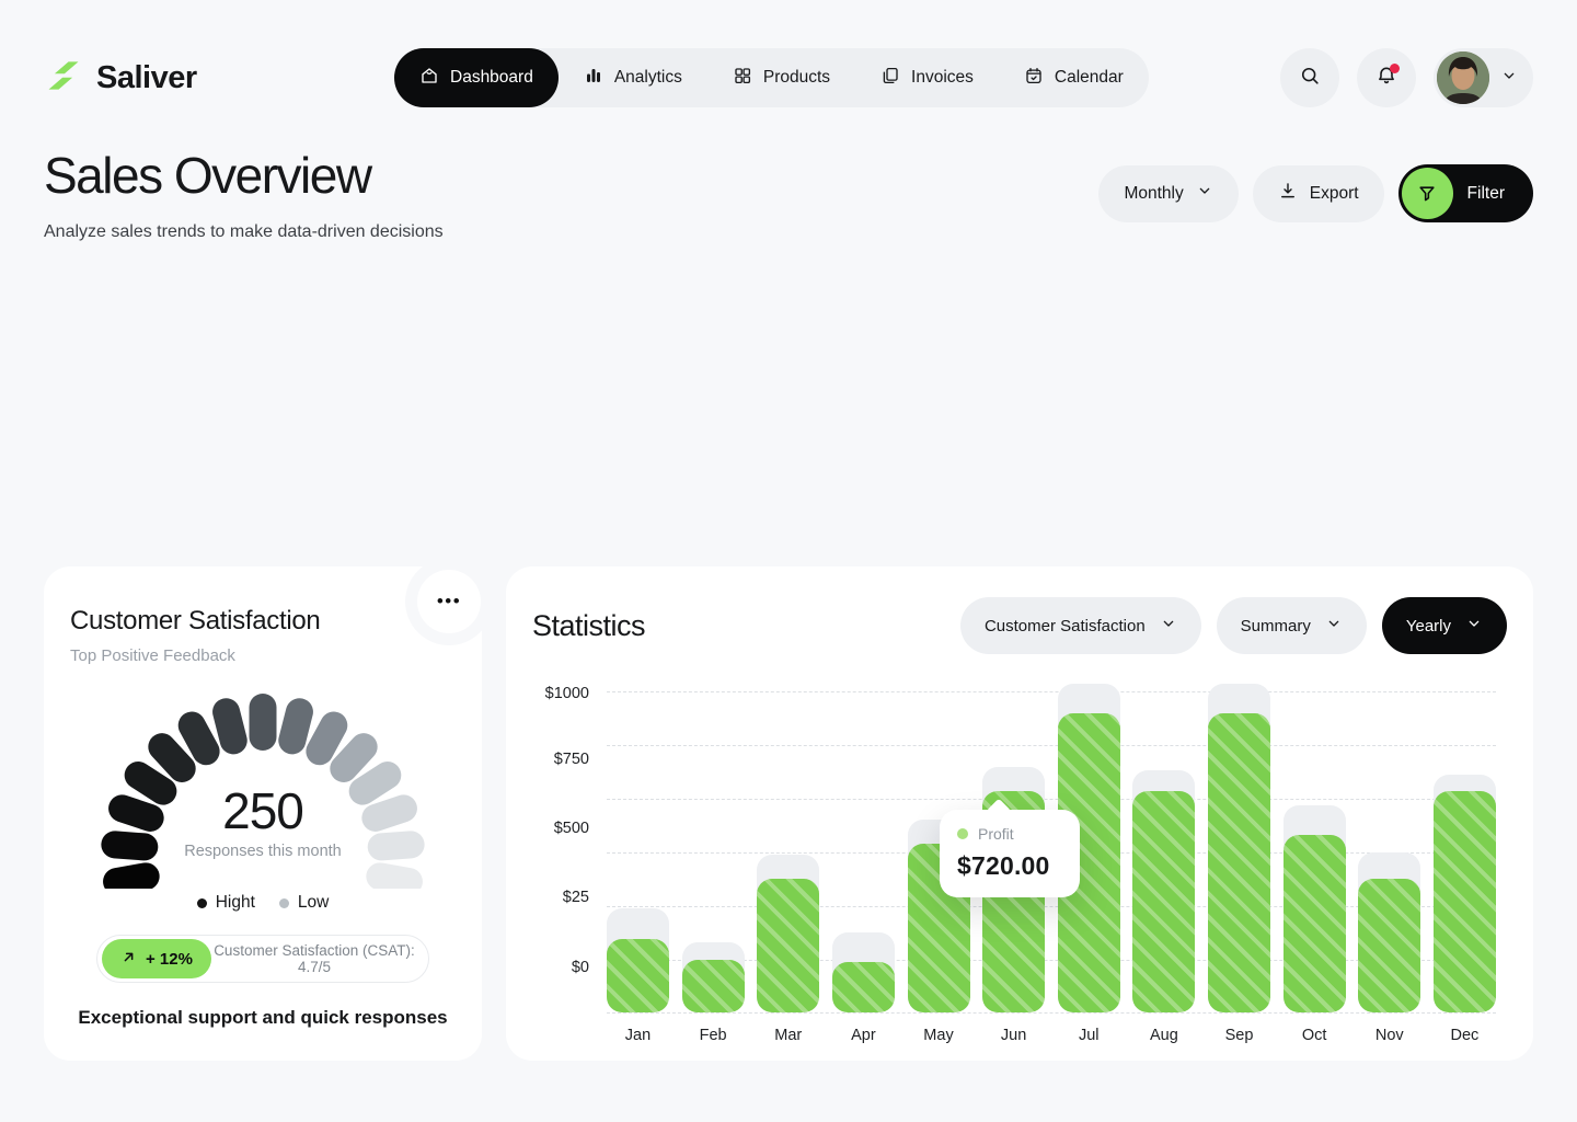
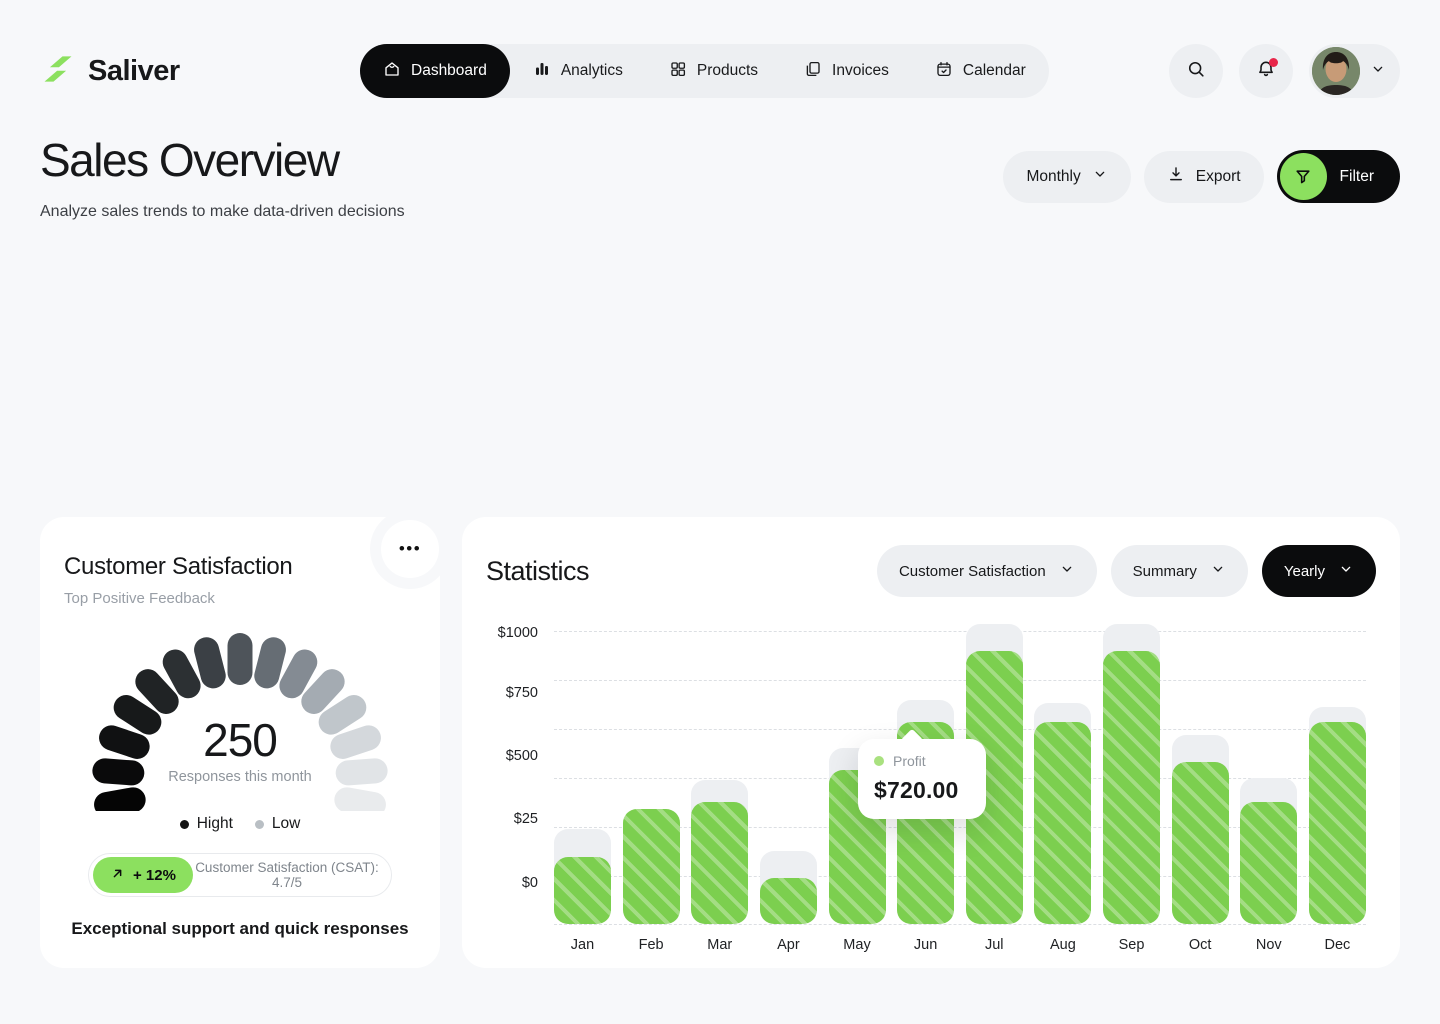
Profit/Feb: $170 -> $410
